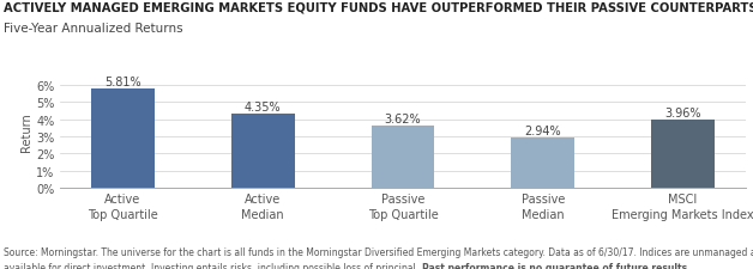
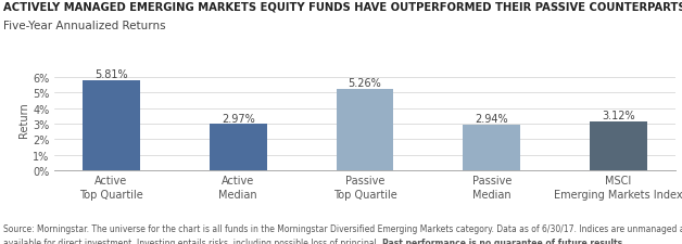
Active Median: 4.35% -> 2.97%
Passive Top Quartile: 3.62% -> 5.26%
MSCI Emerging Markets Index: 3.96% -> 3.12%
